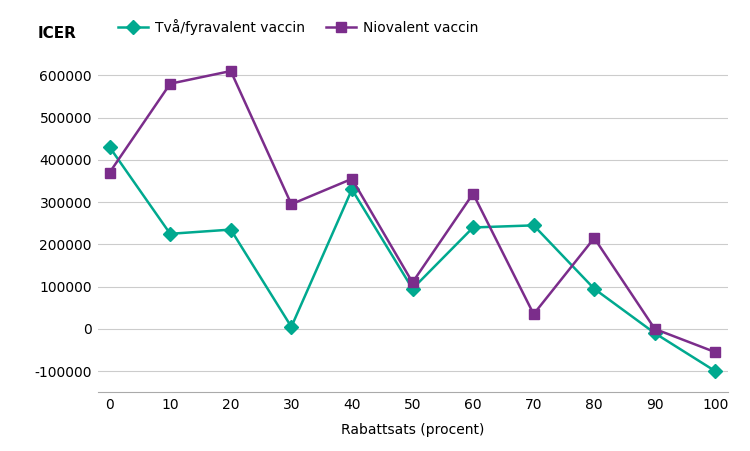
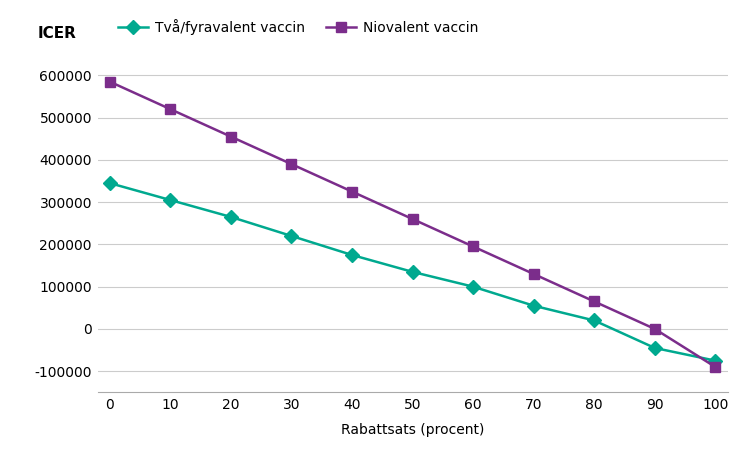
Två/fyravalent vaccin/0: 430000 -> 345000
Niovalent vaccin/0: 370000 -> 585000
Två/fyravalent vaccin/10: 225000 -> 305000
Niovalent vaccin/10: 580000 -> 520000
Två/fyravalent vaccin/20: 235000 -> 265000
Niovalent vaccin/20: 610000 -> 455000
Två/fyravalent vaccin/30: 5000 -> 220000
Niovalent vaccin/30: 295000 -> 390000
Två/fyravalent vaccin/40: 330000 -> 175000
Niovalent vaccin/40: 355000 -> 325000
Två/fyravalent vaccin/50: 95000 -> 135000
Niovalent vaccin/50: 110000 -> 260000
Två/fyravalent vaccin/60: 240000 -> 100000
Niovalent vaccin/60: 320000 -> 195000
Två/fyravalent vaccin/70: 245000 -> 55000
Niovalent vaccin/70: 35000 -> 130000
Två/fyravalent vaccin/80: 95000 -> 20000
Niovalent vaccin/80: 215000 -> 65000
Två/fyravalent vaccin/90: -10000 -> -45000
Två/fyravalent vaccin/100: -100000 -> -75000
Niovalent vaccin/100: -55000 -> -90000
